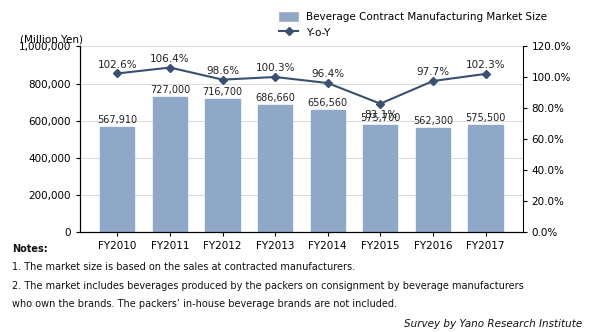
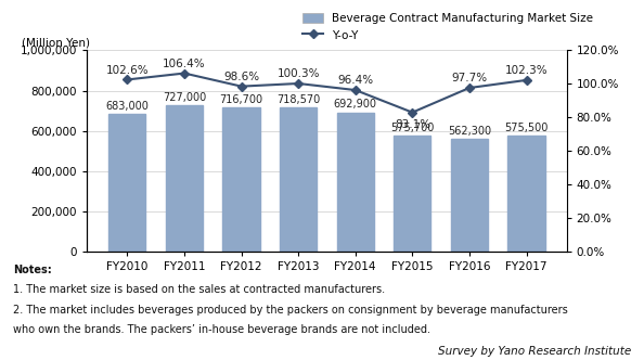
Beverage Contract Manufacturing Market Size/FY2010: 567,910 -> 683,000
Beverage Contract Manufacturing Market Size/FY2013: 686,660 -> 718,570
Beverage Contract Manufacturing Market Size/FY2014: 656,560 -> 692,900
